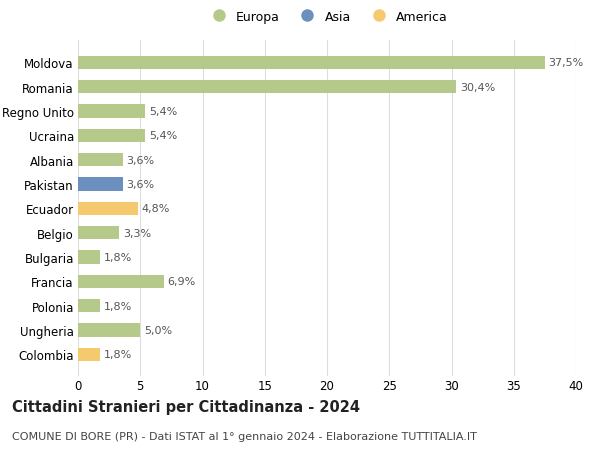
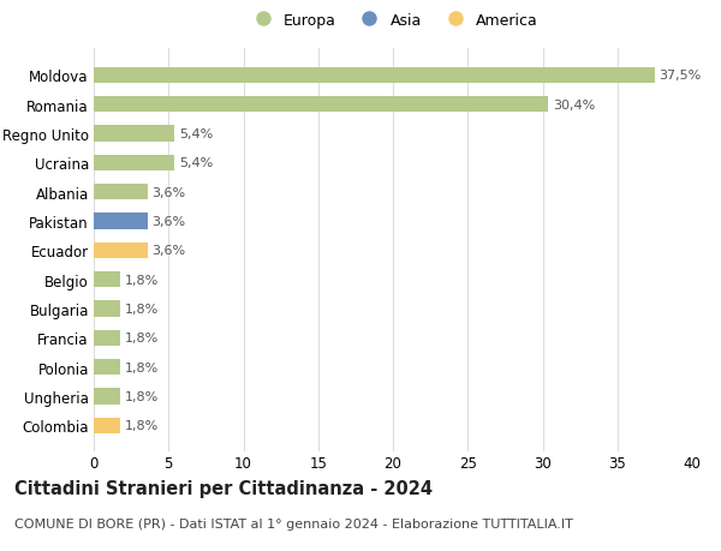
Ecuador: 4,8% -> 3,6%
Belgio: 3,3% -> 1,8%
Francia: 6,9% -> 1,8%
Ungheria: 5,0% -> 1,8%
